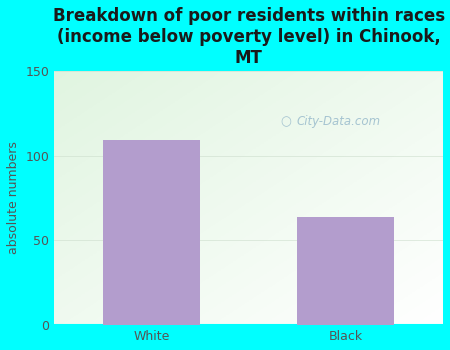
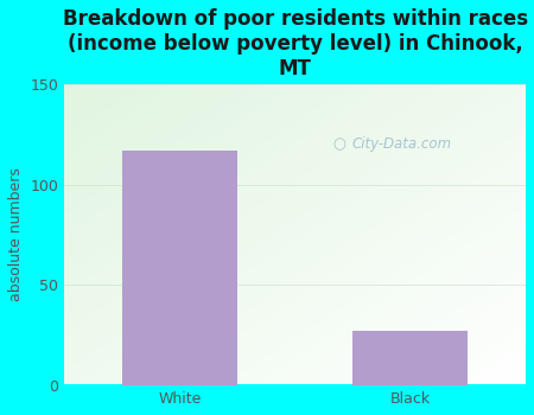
White: 109 -> 117
Black: 64 -> 27
